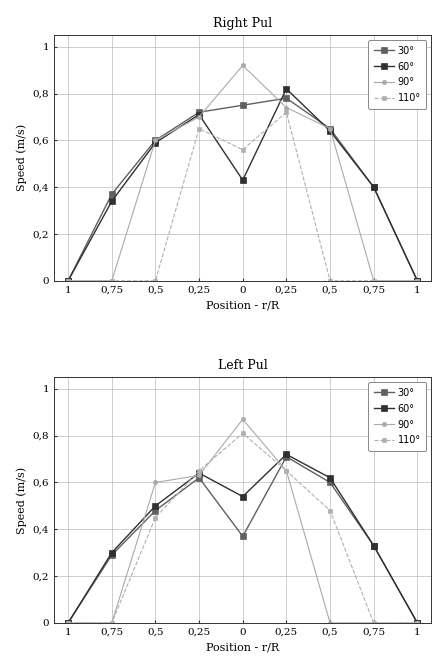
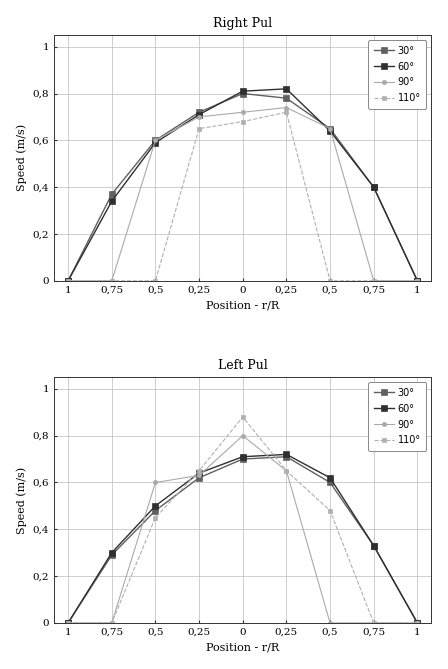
Right Pul/30°/0: 0,75 -> 0,80
Right Pul/60°/0: 0,43 -> 0,81
Right Pul/90°/0: 0,92 -> 0,72
Right Pul/110°/0: 0,56 -> 0,68
Left Pul/30°/0: 0,37 -> 0,70
Left Pul/60°/0: 0,54 -> 0,71
Left Pul/90°/0: 0,87 -> 0,80
Left Pul/110°/0: 0,81 -> 0,88
